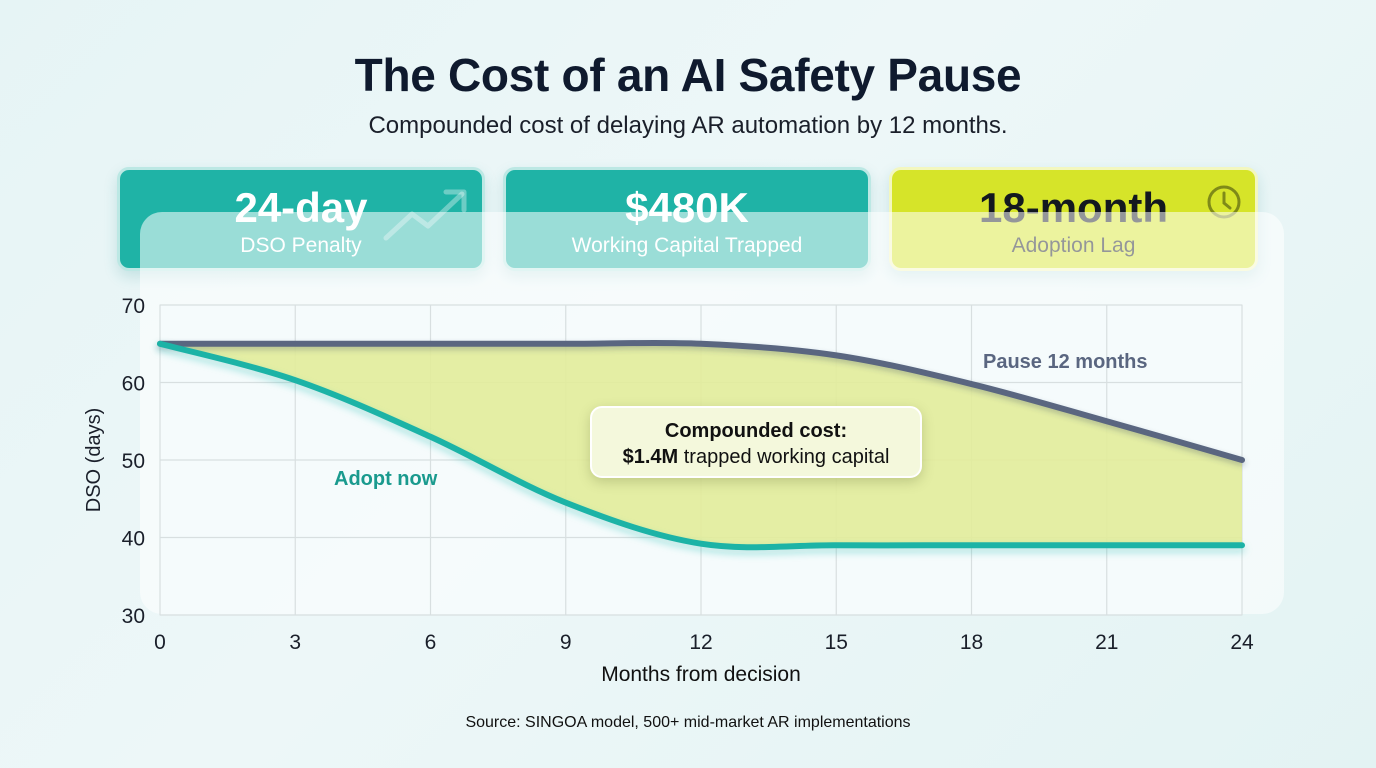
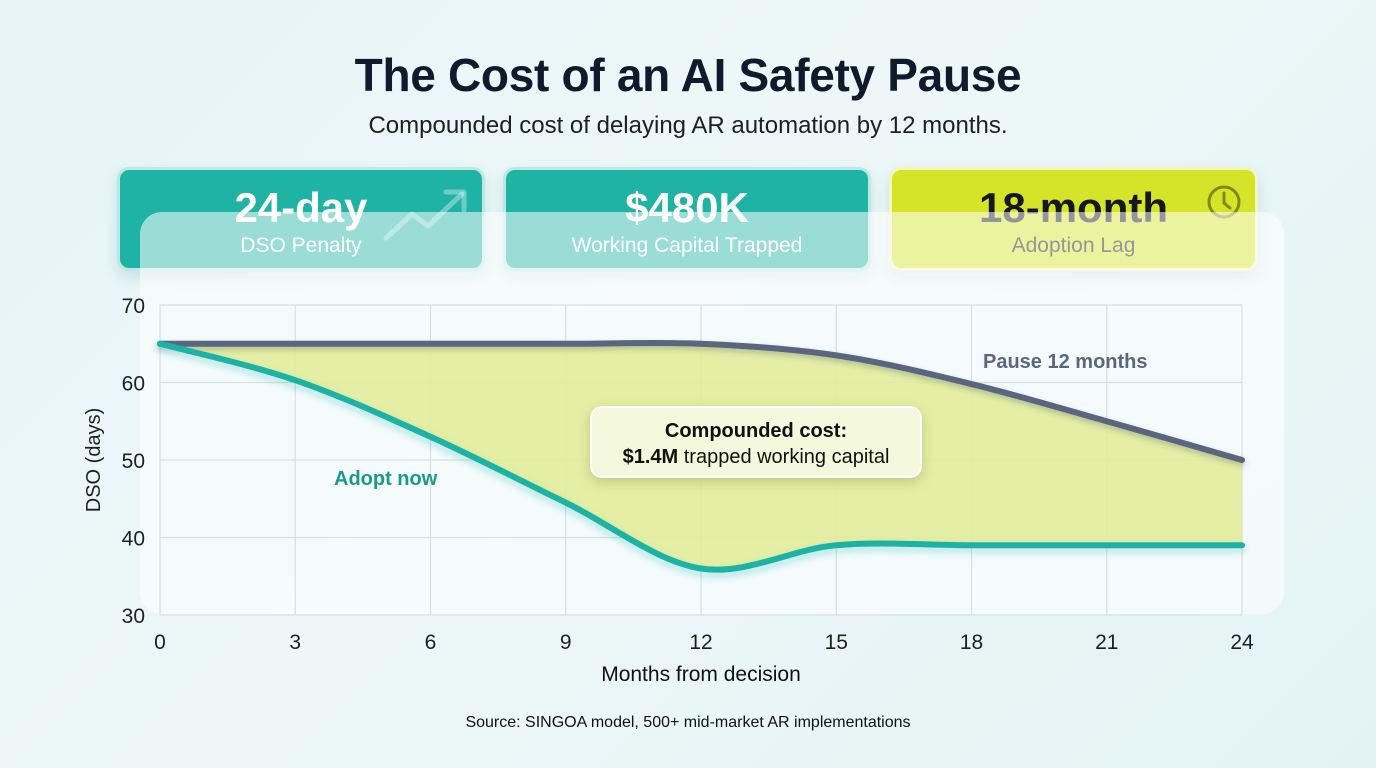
Adopt now/12: 39 -> 36
